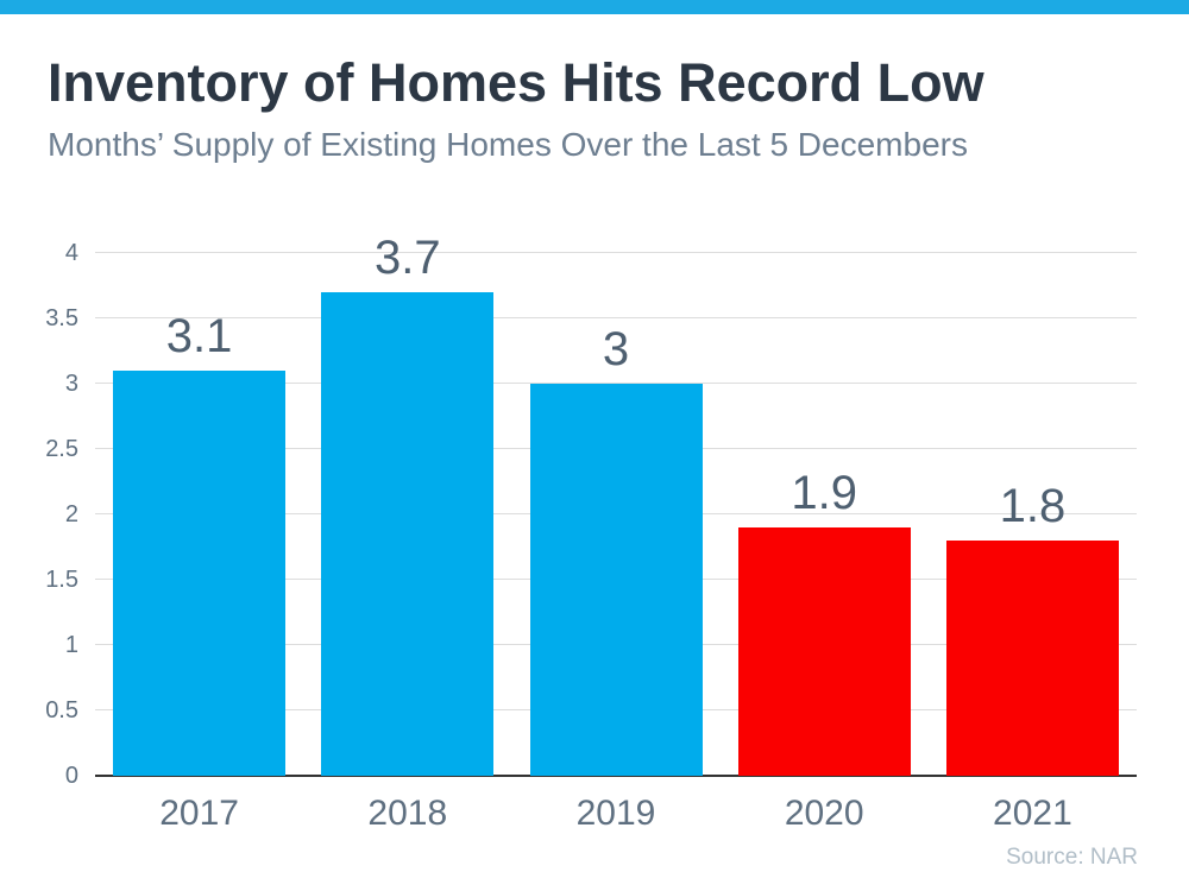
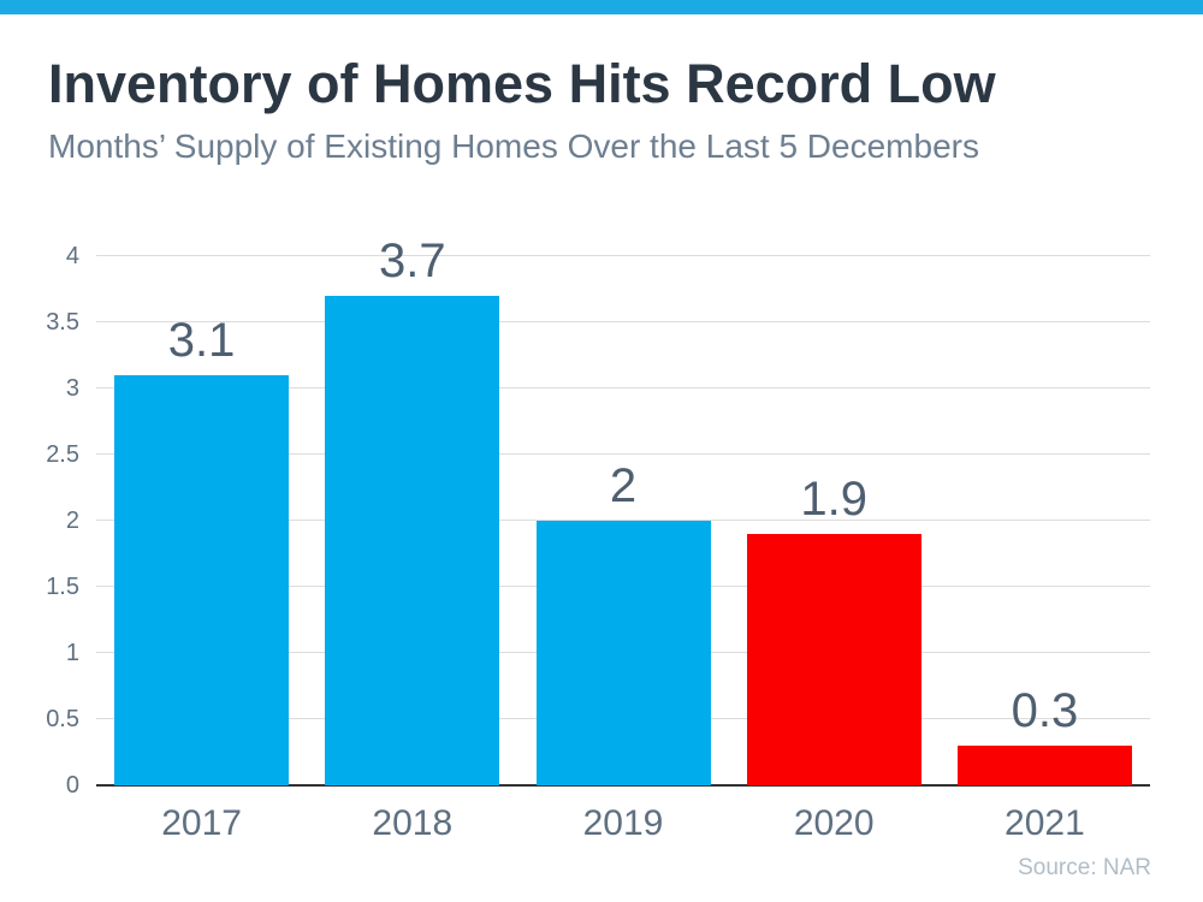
2019: 3 -> 2
2021: 1.8 -> 0.3
